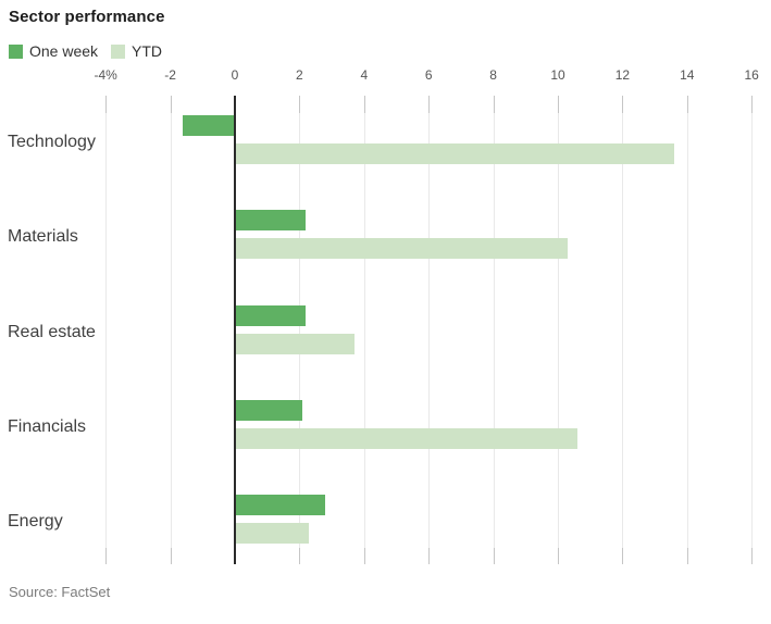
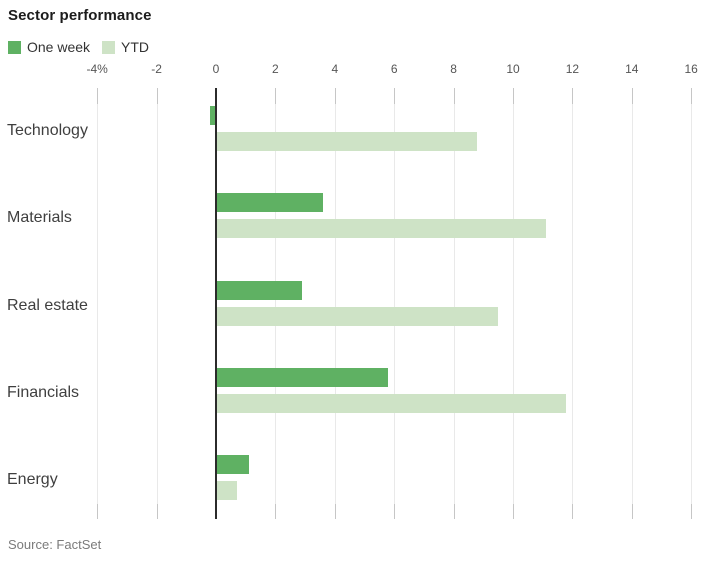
One week/Technology: -1.6 -> -0.2
YTD/Technology: 13.6 -> 8.8
One week/Materials: 2.2 -> 3.6
YTD/Materials: 10.3 -> 11.1
One week/Real estate: 2.2 -> 2.9
YTD/Real estate: 3.7 -> 9.5
One week/Financials: 2.1 -> 5.8
YTD/Financials: 10.6 -> 11.8
One week/Energy: 2.8 -> 1.1
YTD/Energy: 2.3 -> 0.7
